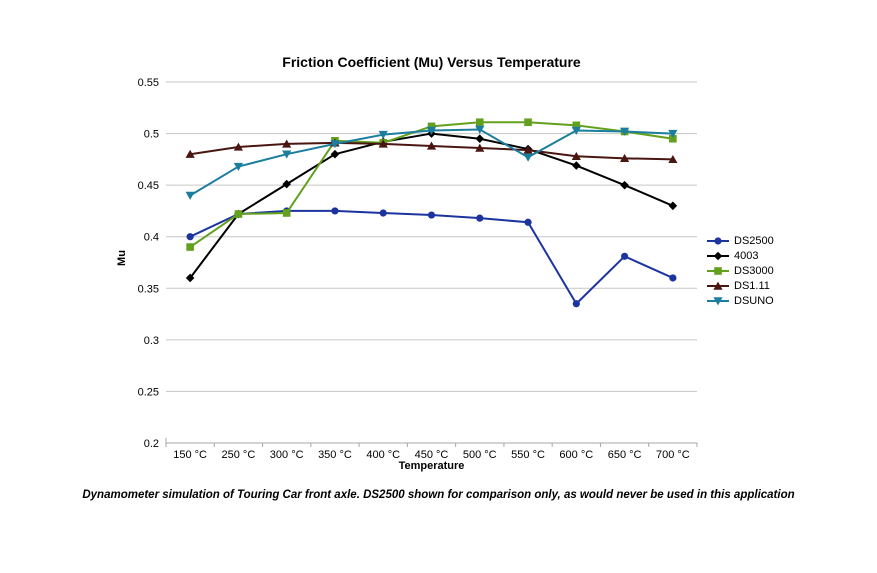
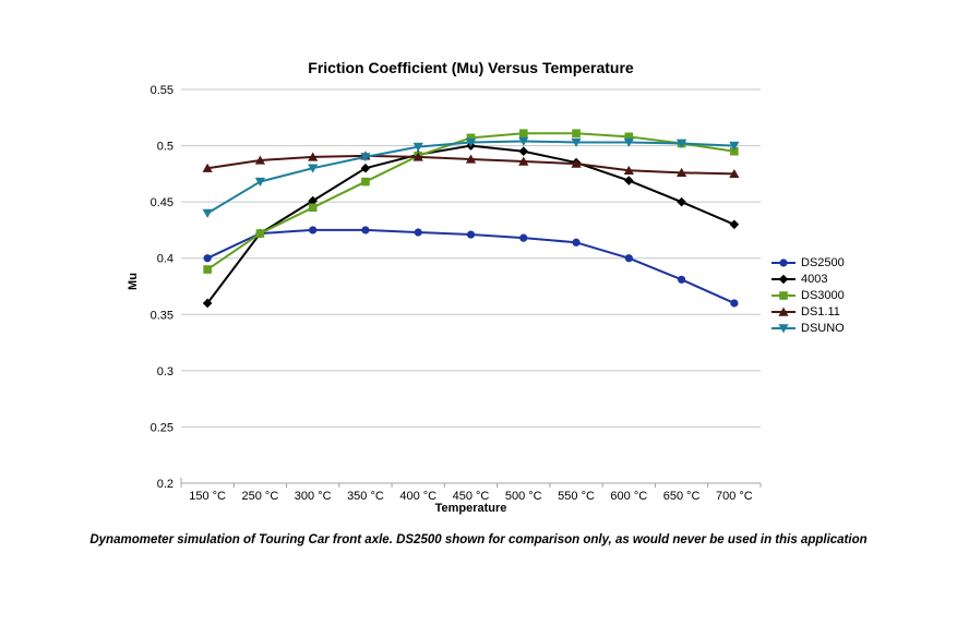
DS3000/300 °C: 0.423 -> 0.445
DS3000/350 °C: 0.493 -> 0.468
DSUNO/550 °C: 0.477 -> 0.503
DS2500/600 °C: 0.335 -> 0.400
